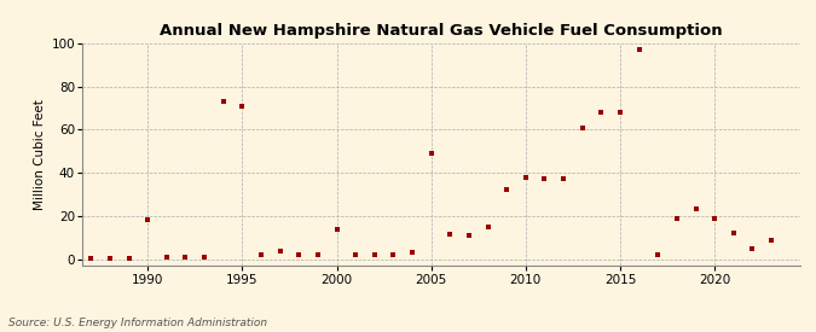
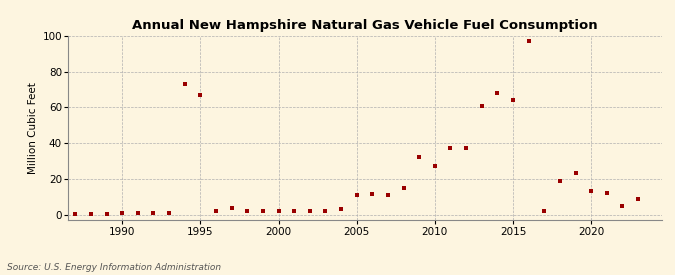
1990: 18 -> 1
1995: 71 -> 67
2000: 14 -> 2
2005: 49 -> 11
2010: 38 -> 27
2015: 68 -> 64
2020: 19 -> 13
